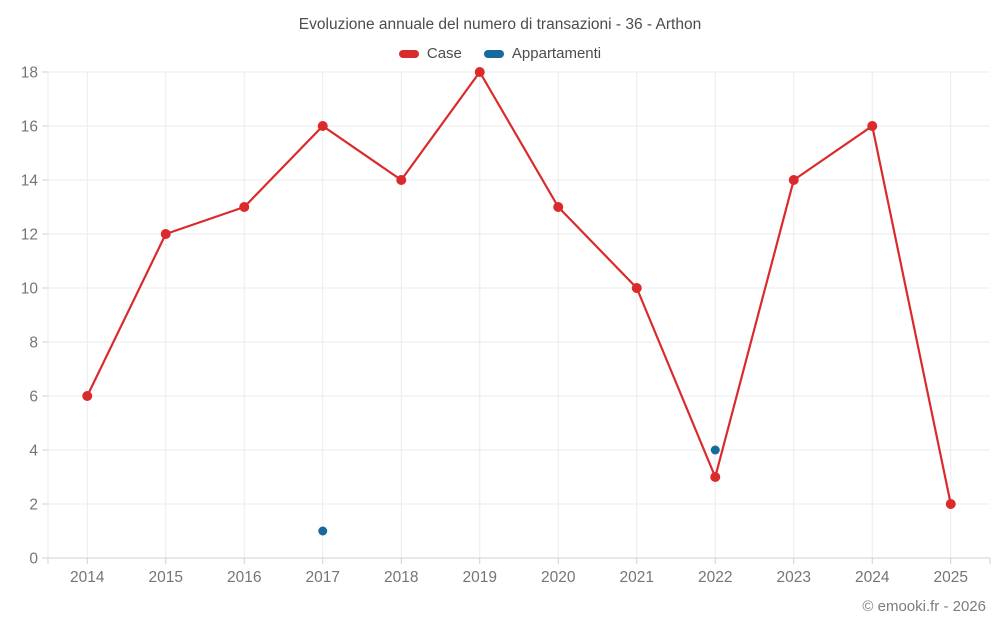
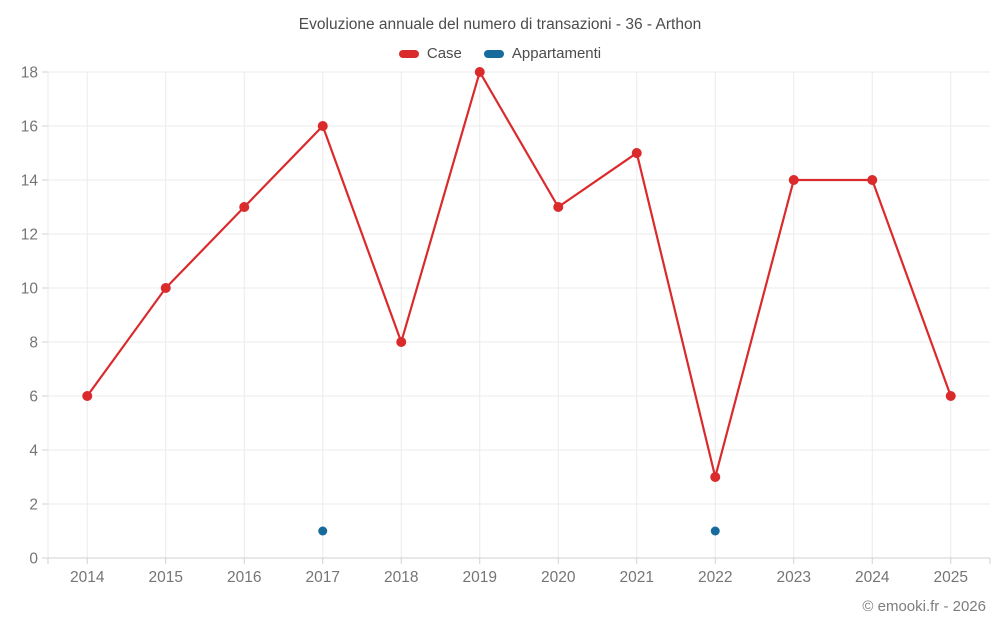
Case/2015: 12 -> 10
Case/2018: 14 -> 8
Case/2021: 10 -> 15
Appartamenti/2022: 4 -> 1
Case/2024: 16 -> 14
Case/2025: 2 -> 6
